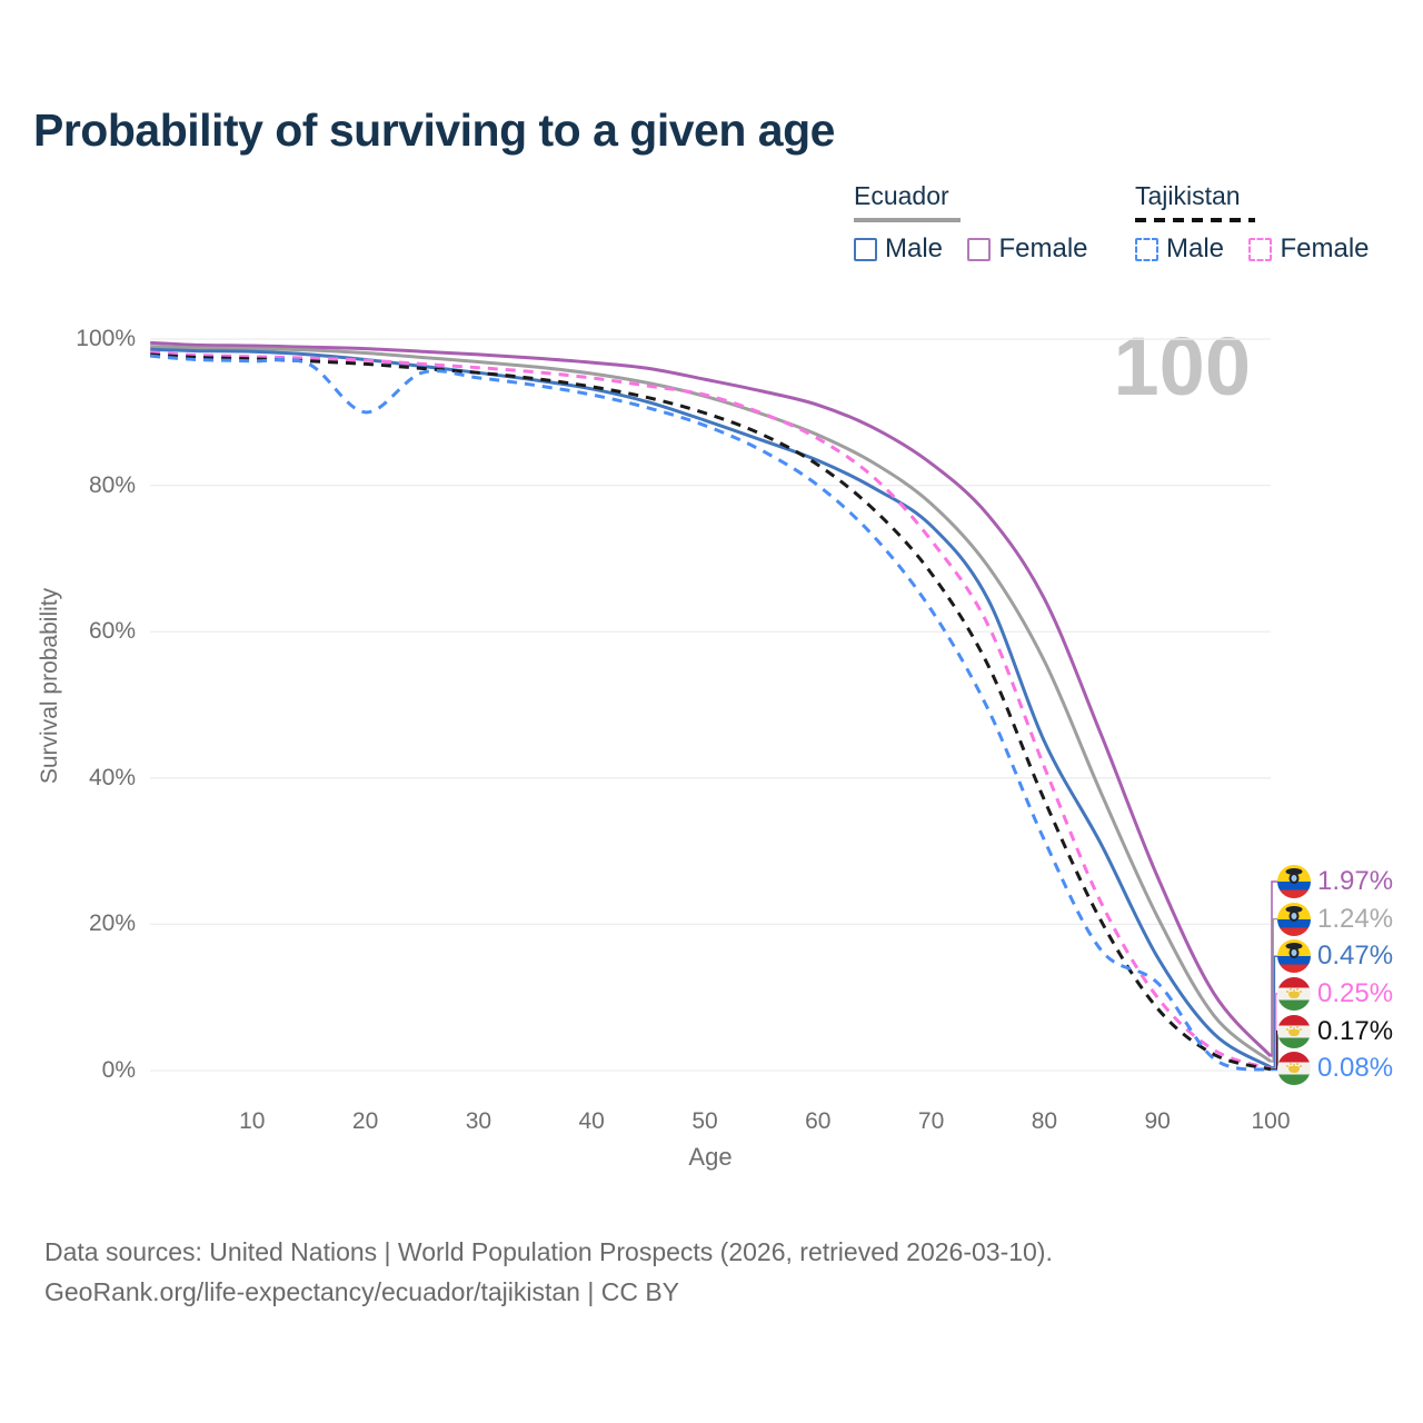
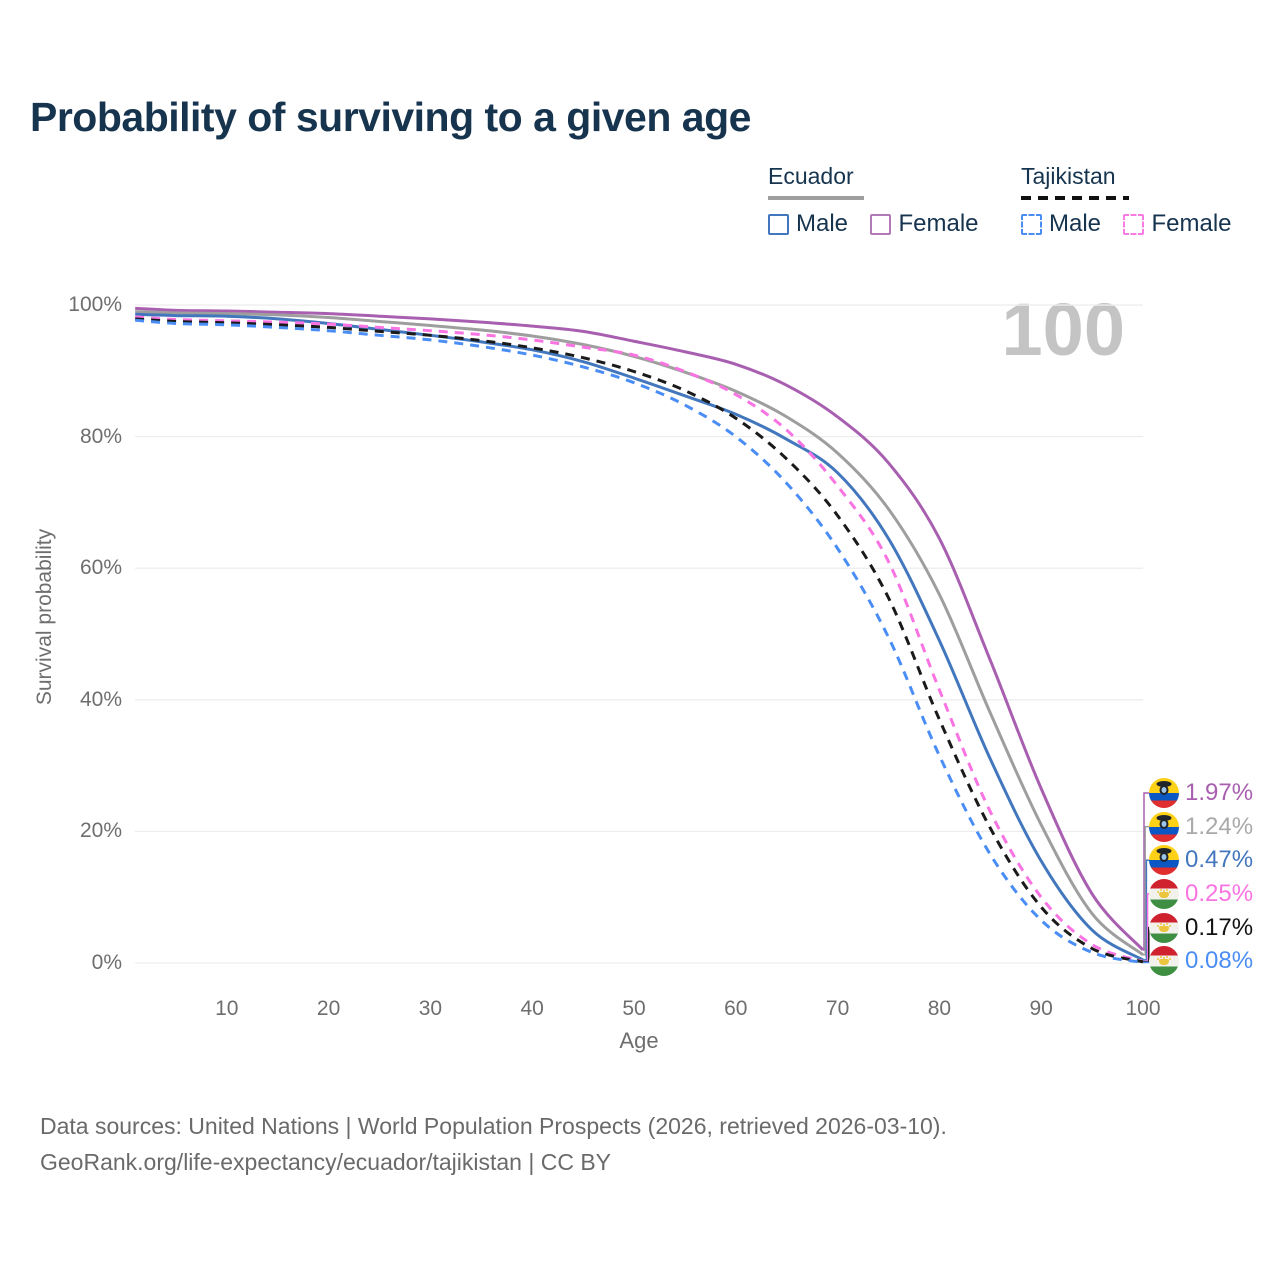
Tajikistan Male/20: 90% -> 96%
Ecuador Male/80: 45% -> 49%
Tajikistan Male/90: 12% -> 6%
